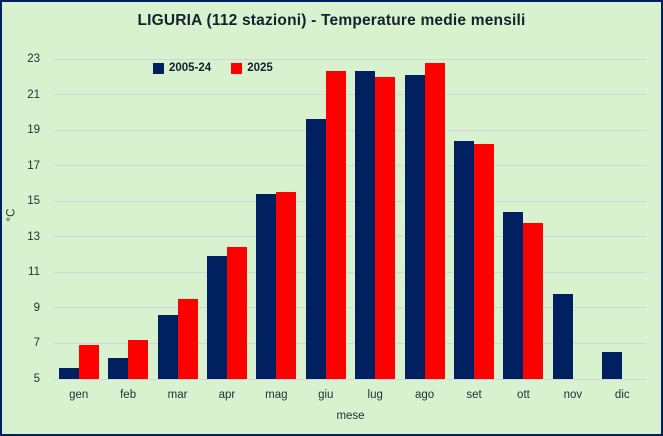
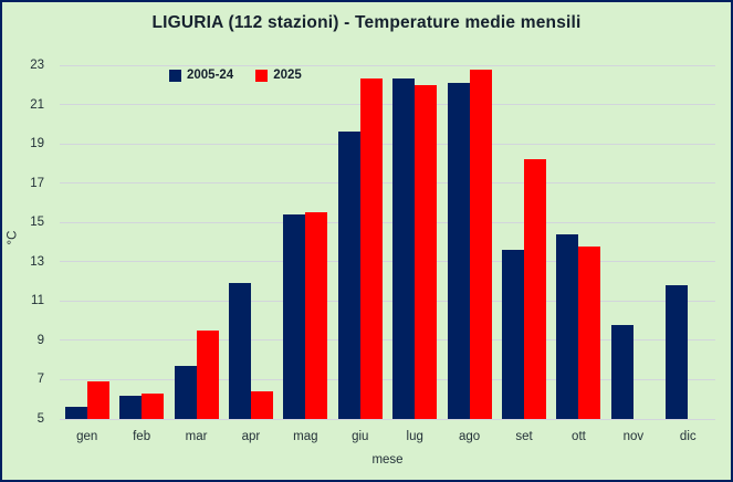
2025/feb: 7.2 -> 6.3
2005-24/mar: 8.6 -> 7.7
2025/apr: 12.4 -> 6.4
2005-24/set: 18.4 -> 13.6
2005-24/dic: 6.5 -> 11.8
